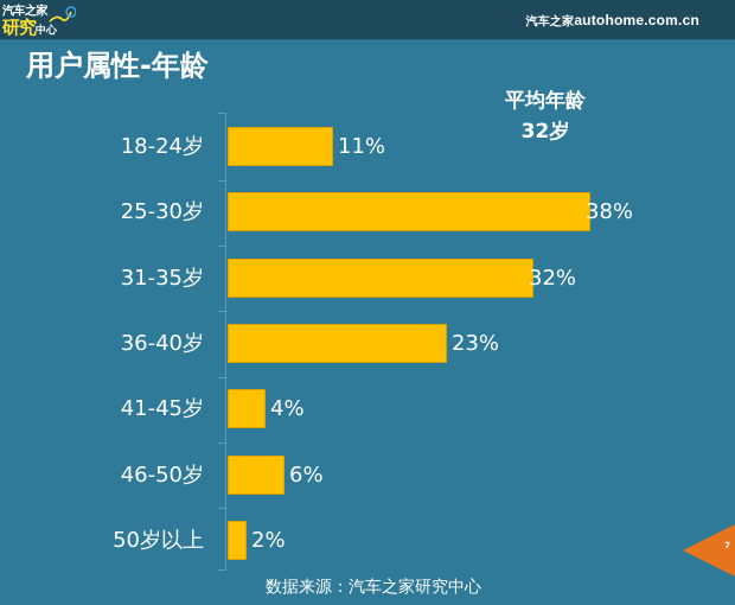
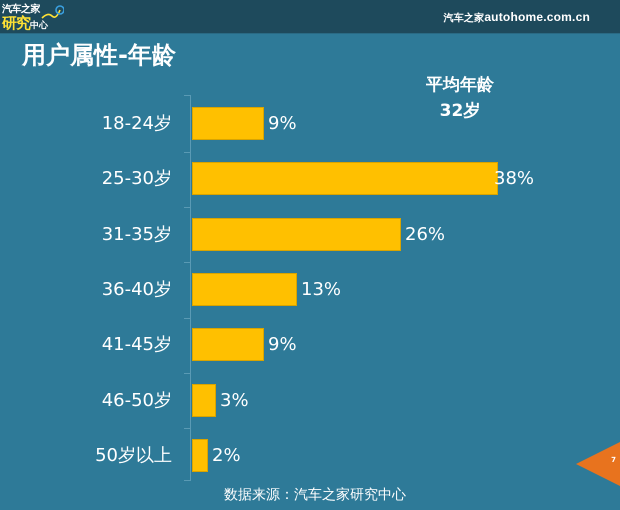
18-24岁: 11% -> 9%
31-35岁: 32% -> 26%
36-40岁: 23% -> 13%
41-45岁: 4% -> 9%
46-50岁: 6% -> 3%
